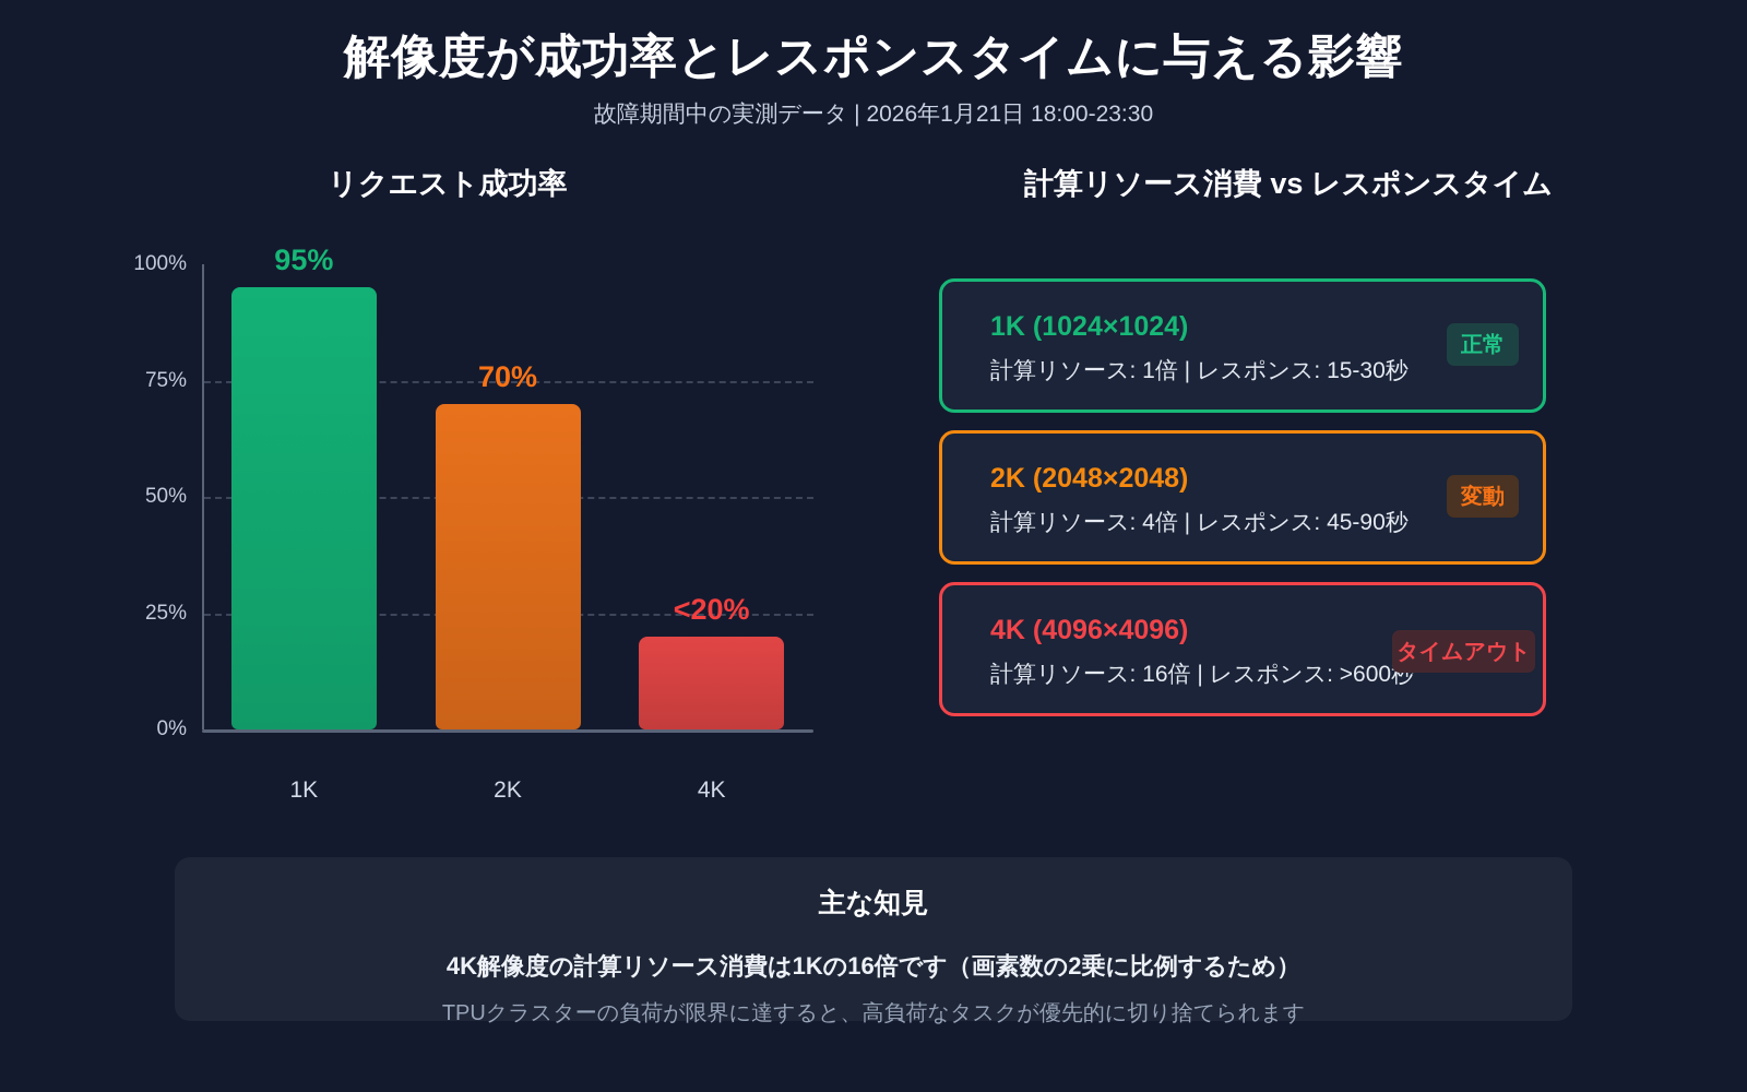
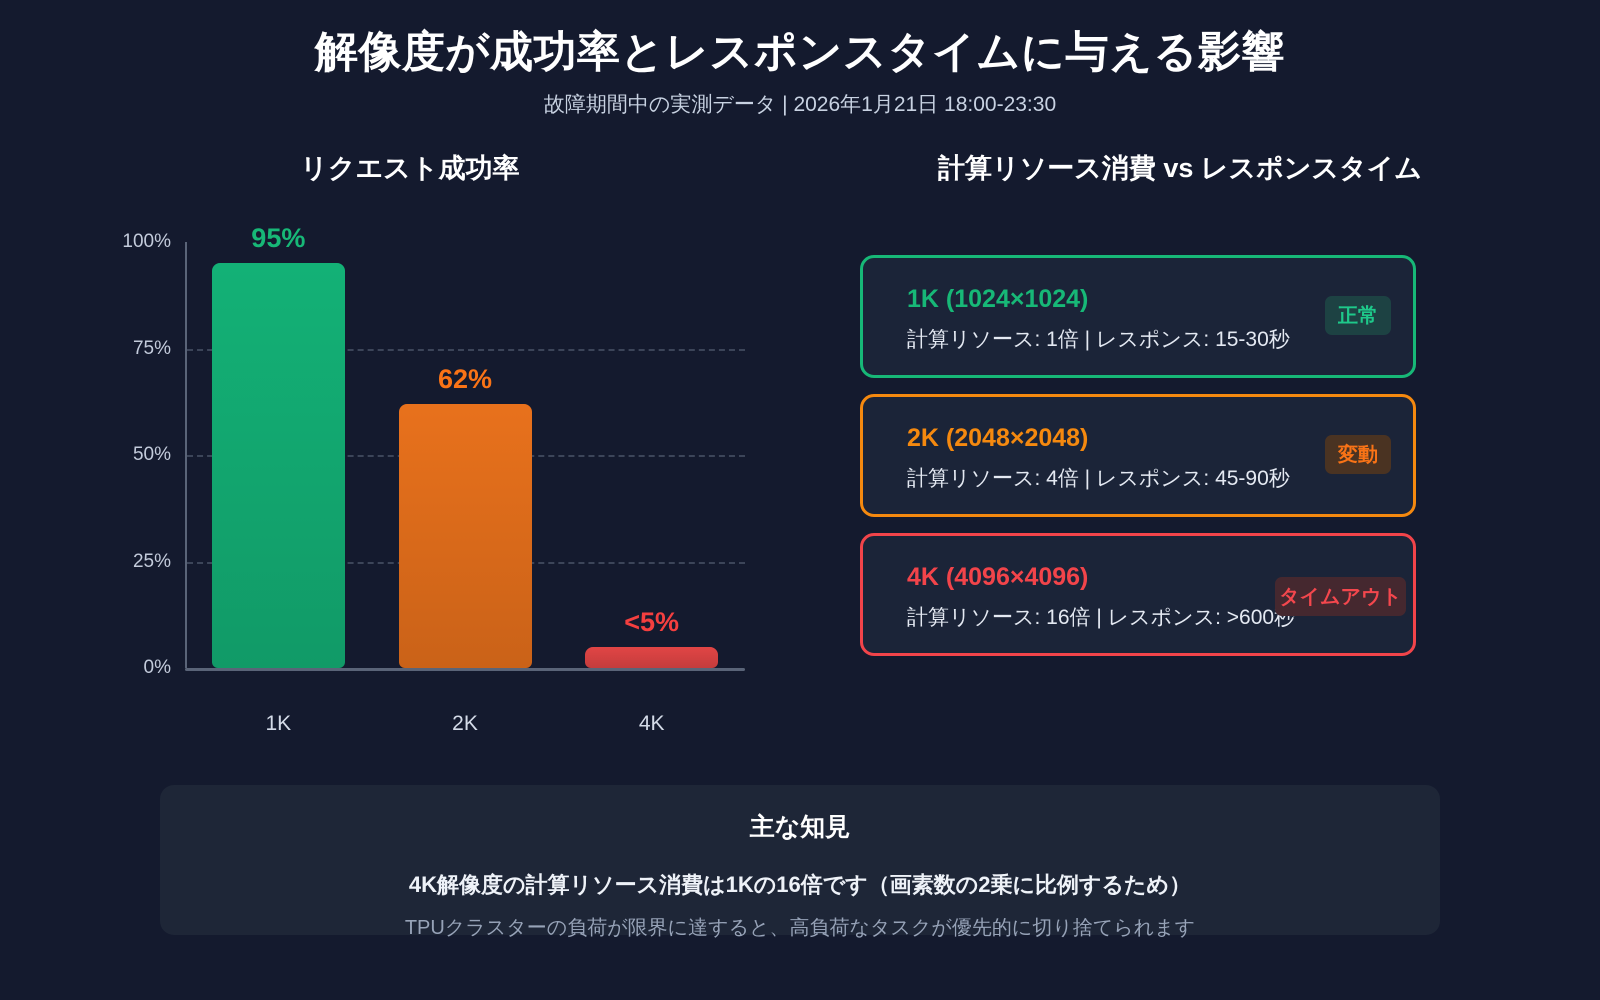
2K: 70% -> 62%
4K: 20 -> 5
